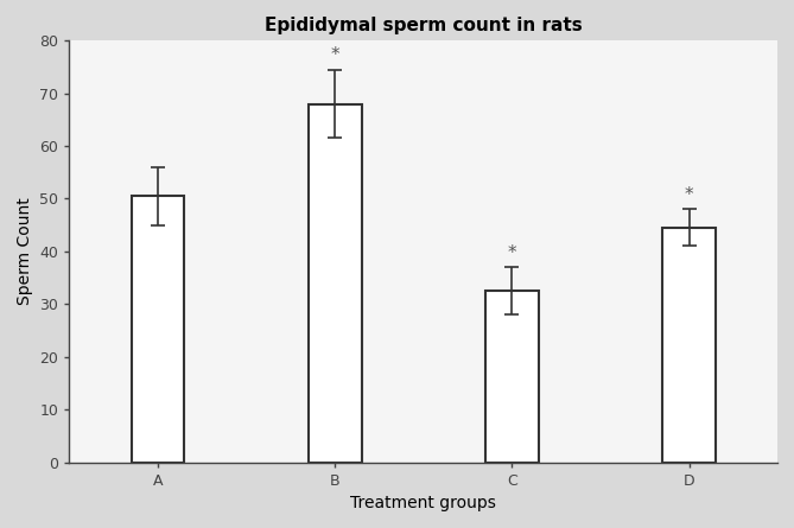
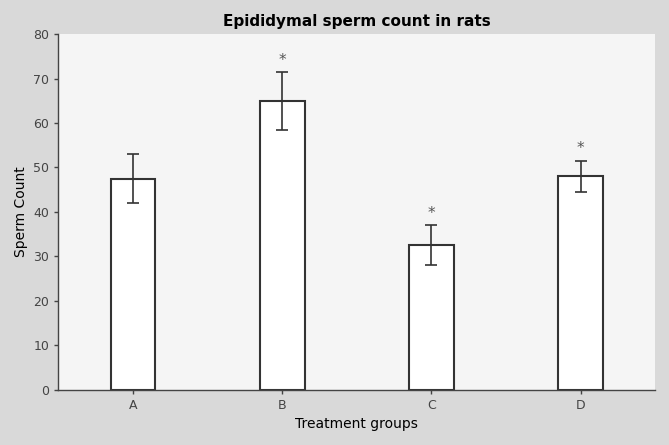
A: 50.5 -> 47.5
B: 68.0 -> 65.0
D: 44.5 -> 48.0
